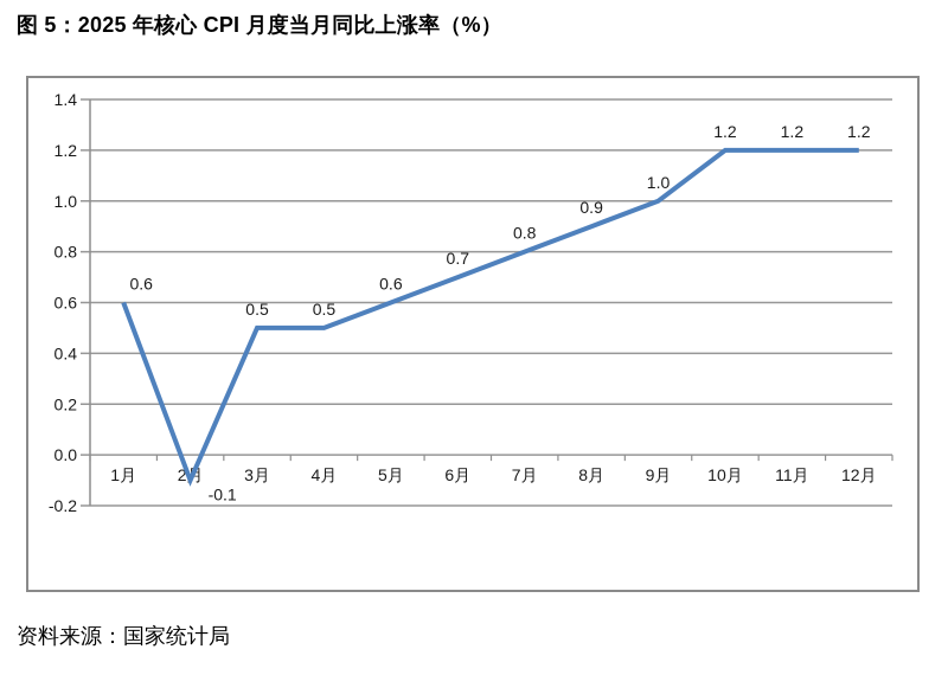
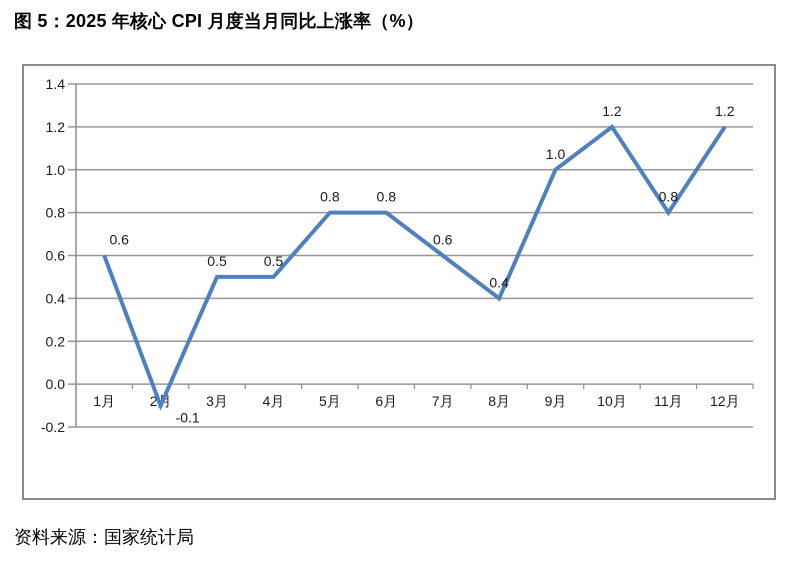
5月: 0.6 -> 0.8
6月: 0.7 -> 0.8
7月: 0.8 -> 0.6
8月: 0.9 -> 0.4
11月: 1.2 -> 0.8
